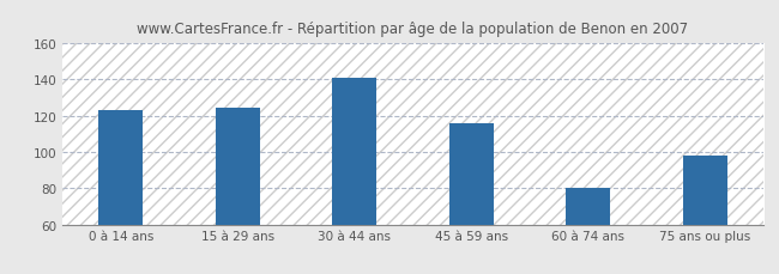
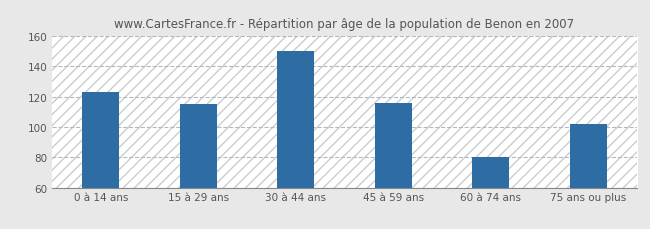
15 à 29 ans: 124 -> 115
30 à 44 ans: 141 -> 150
75 ans ou plus: 98 -> 102
